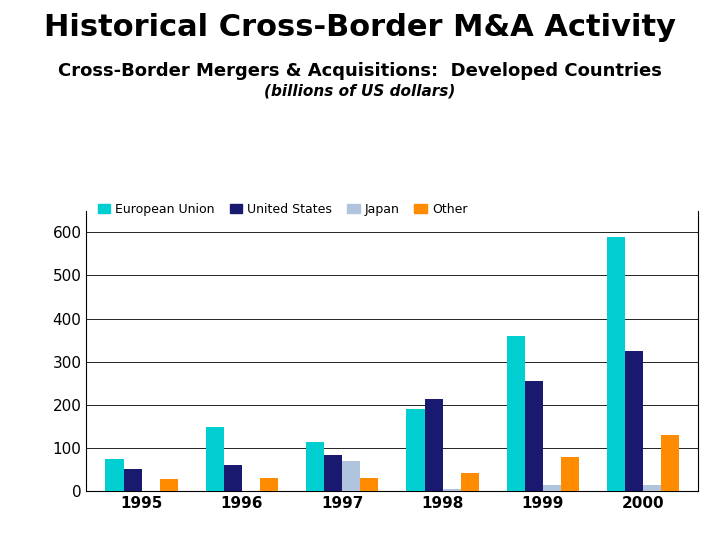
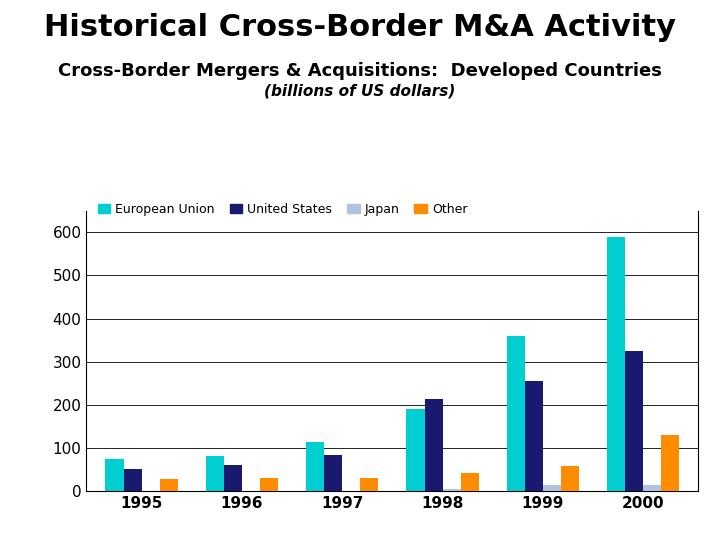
European Union/1996: 150 -> 82
Japan/1997: 70 -> 2
Other/1999: 80 -> 58
